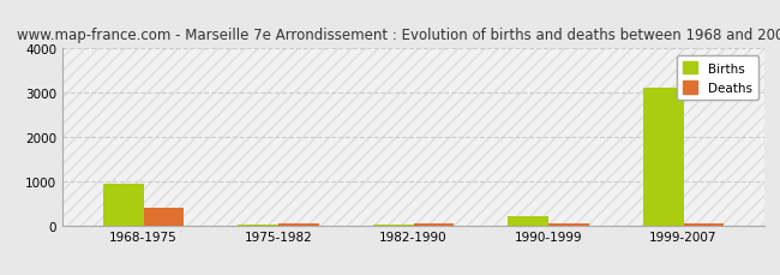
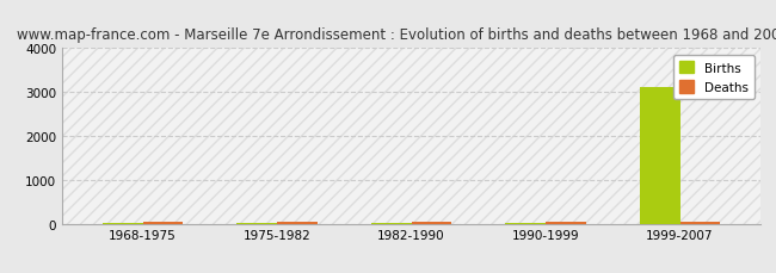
Births/1968-1975: 950 -> 20
Deaths/1968-1975: 400 -> 30
Births/1990-1999: 200 -> 20
